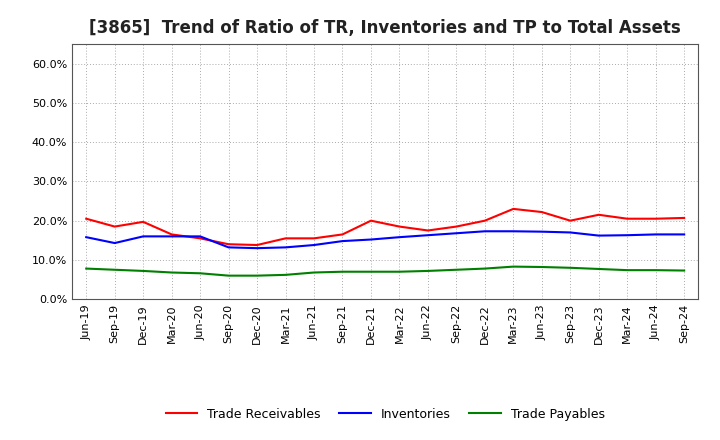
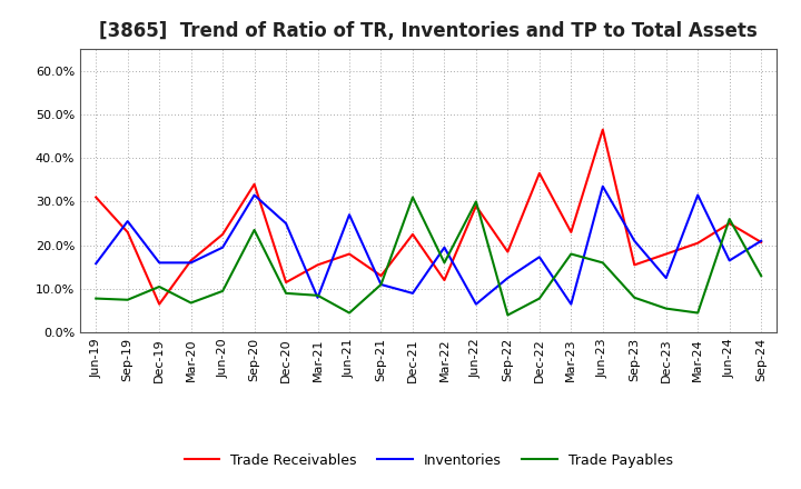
Trade Receivables/Jun-19: 20.5% -> 31.0%
Trade Receivables/Sep-19: 18.5% -> 23.0%
Inventories/Sep-19: 14.3% -> 25.5%
Trade Receivables/Dec-19: 19.7% -> 6.5%
Trade Payables/Dec-19: 7.2% -> 10.5%
Trade Receivables/Jun-20: 15.5% -> 22.5%
Inventories/Jun-20: 16.0% -> 19.5%
Trade Payables/Jun-20: 6.6% -> 9.5%
Trade Receivables/Sep-20: 14.0% -> 34.0%
Inventories/Sep-20: 13.2% -> 31.5%
Trade Payables/Sep-20: 6.0% -> 23.5%
Trade Receivables/Dec-20: 13.8% -> 11.5%
Inventories/Dec-20: 13.0% -> 25.0%
Trade Payables/Dec-20: 6.0% -> 9.0%
Inventories/Mar-21: 13.2% -> 8.0%
Trade Payables/Mar-21: 6.2% -> 8.5%
Trade Receivables/Jun-21: 15.5% -> 18.0%
Inventories/Jun-21: 13.8% -> 27.0%
Trade Payables/Jun-21: 6.8% -> 4.5%
Trade Receivables/Sep-21: 16.5% -> 13.0%
Inventories/Sep-21: 14.8% -> 11.0%
Trade Payables/Sep-21: 7.0% -> 11.0%
Trade Receivables/Dec-21: 20.0% -> 22.5%
Inventories/Dec-21: 15.2% -> 9.0%
Trade Payables/Dec-21: 7.0% -> 31.0%
Trade Receivables/Mar-22: 18.5% -> 12.0%
Inventories/Mar-22: 15.8% -> 19.5%
Trade Payables/Mar-22: 7.0% -> 16.0%
Trade Receivables/Jun-22: 17.5% -> 29.0%
Inventories/Jun-22: 16.3% -> 6.5%
Trade Payables/Jun-22: 7.2% -> 30.0%
Inventories/Sep-22: 16.8% -> 12.5%
Trade Payables/Sep-22: 7.5% -> 4.0%
Trade Receivables/Dec-22: 20.0% -> 36.5%
Inventories/Mar-23: 17.3% -> 6.5%
Trade Payables/Mar-23: 8.3% -> 18.0%
Trade Receivables/Jun-23: 22.2% -> 46.5%
Inventories/Jun-23: 17.2% -> 33.5%
Trade Payables/Jun-23: 8.2% -> 16.0%
Trade Receivables/Sep-23: 20.0% -> 15.5%
Inventories/Sep-23: 17.0% -> 21.0%
Trade Receivables/Dec-23: 21.5% -> 18.0%
Inventories/Dec-23: 16.2% -> 12.5%
Trade Payables/Dec-23: 7.7% -> 5.5%
Inventories/Mar-24: 16.3% -> 31.5%
Trade Payables/Mar-24: 7.4% -> 4.5%
Trade Receivables/Jun-24: 20.5% -> 25.0%
Trade Payables/Jun-24: 7.4% -> 26.0%
Inventories/Sep-24: 16.5% -> 21.0%
Trade Payables/Sep-24: 7.3% -> 13.0%
